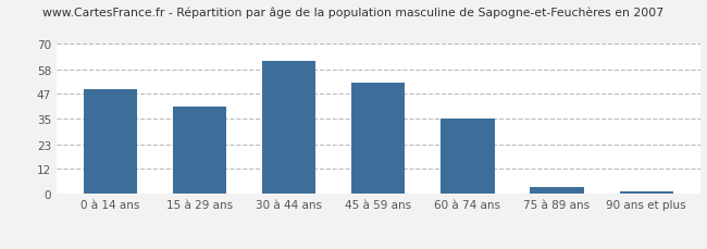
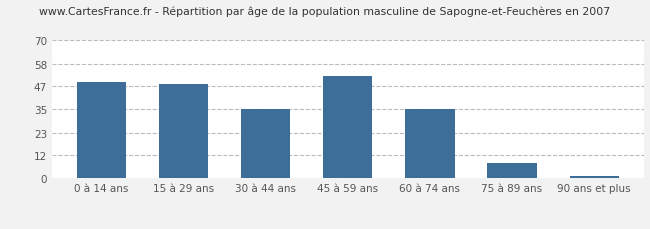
15 à 29 ans: 41 -> 48
30 à 44 ans: 62 -> 35
75 à 89 ans: 3 -> 8
